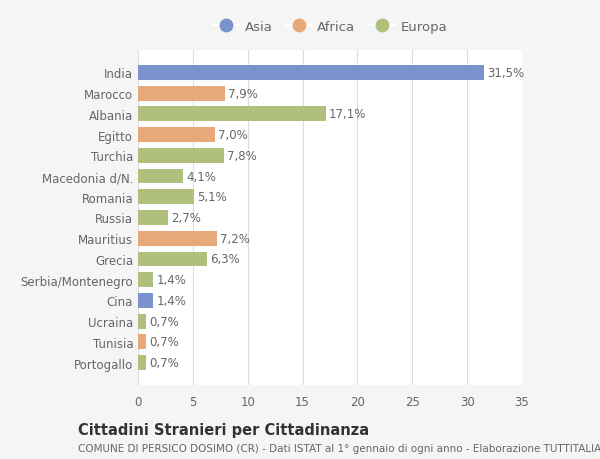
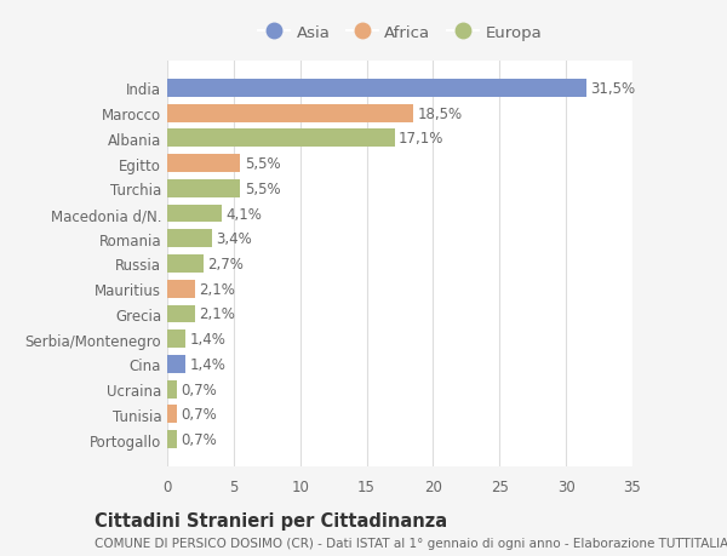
Marocco: 7,9% -> 18,5%
Egitto: 7,0% -> 5,5%
Turchia: 7,8% -> 5,5%
Romania: 5,1% -> 3,4%
Mauritius: 7,2% -> 2,1%
Grecia: 6,3% -> 2,1%
